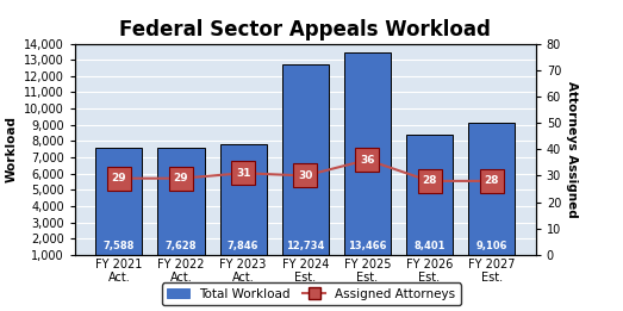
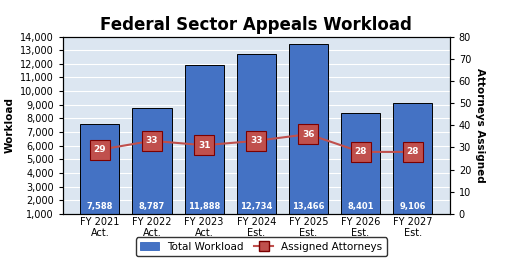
Total Workload/FY 2022 Act.: 7,628 -> 8,787
Assigned Attorneys/FY 2022 Act.: 29 -> 33
Total Workload/FY 2023 Act.: 7,846 -> 11,888
Assigned Attorneys/FY 2024 Est.: 30 -> 33
